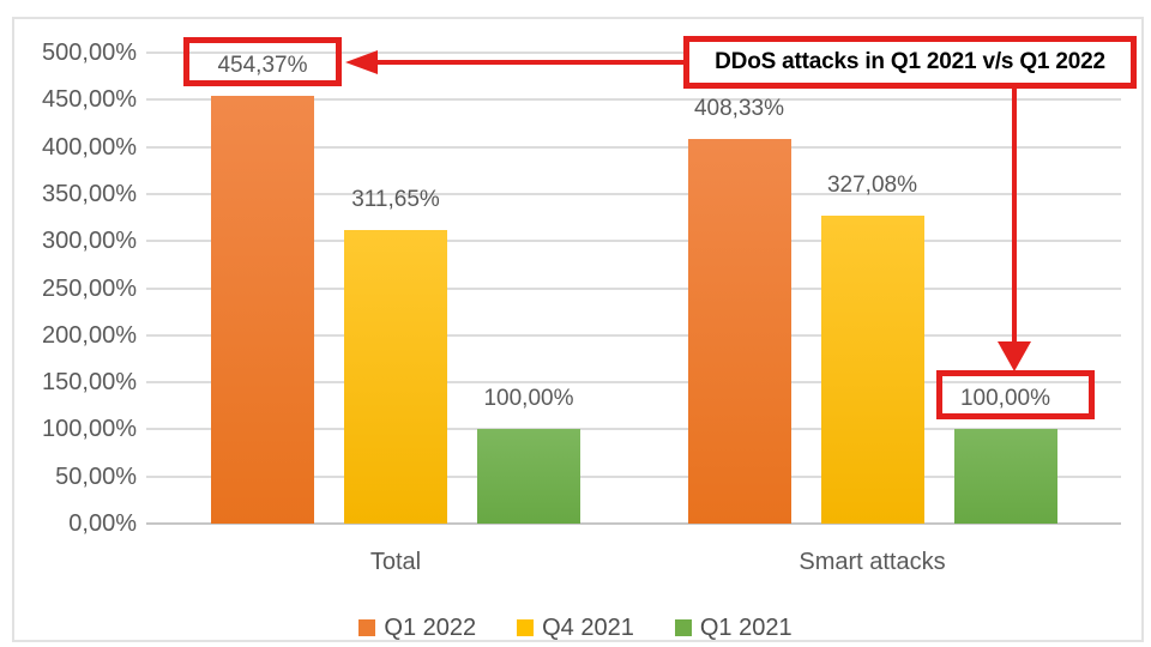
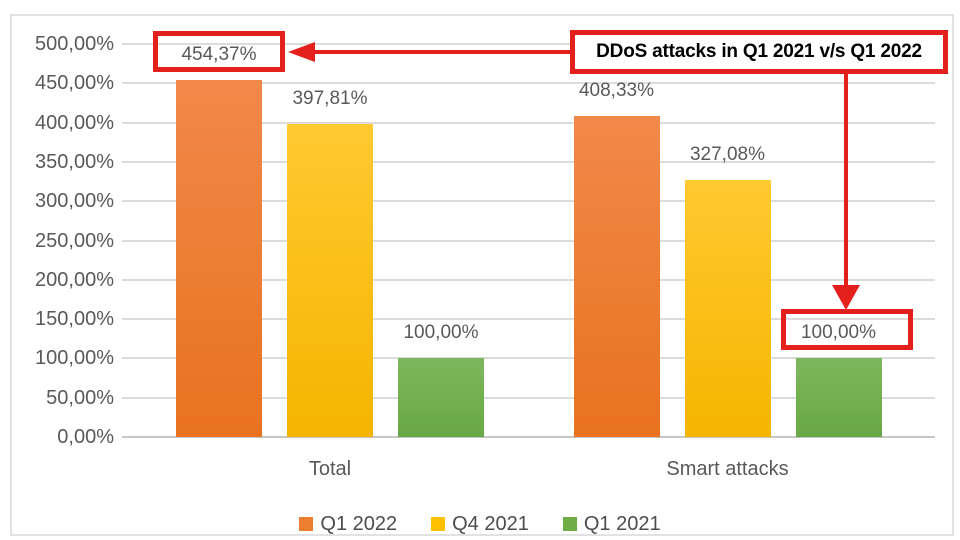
Q4 2021/Total: 311,65% -> 397,81%
